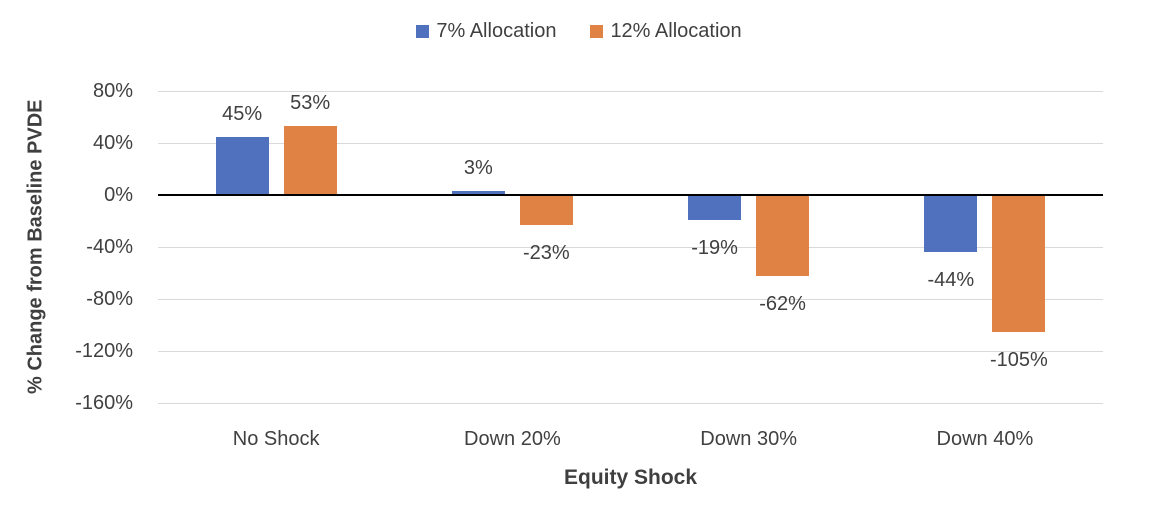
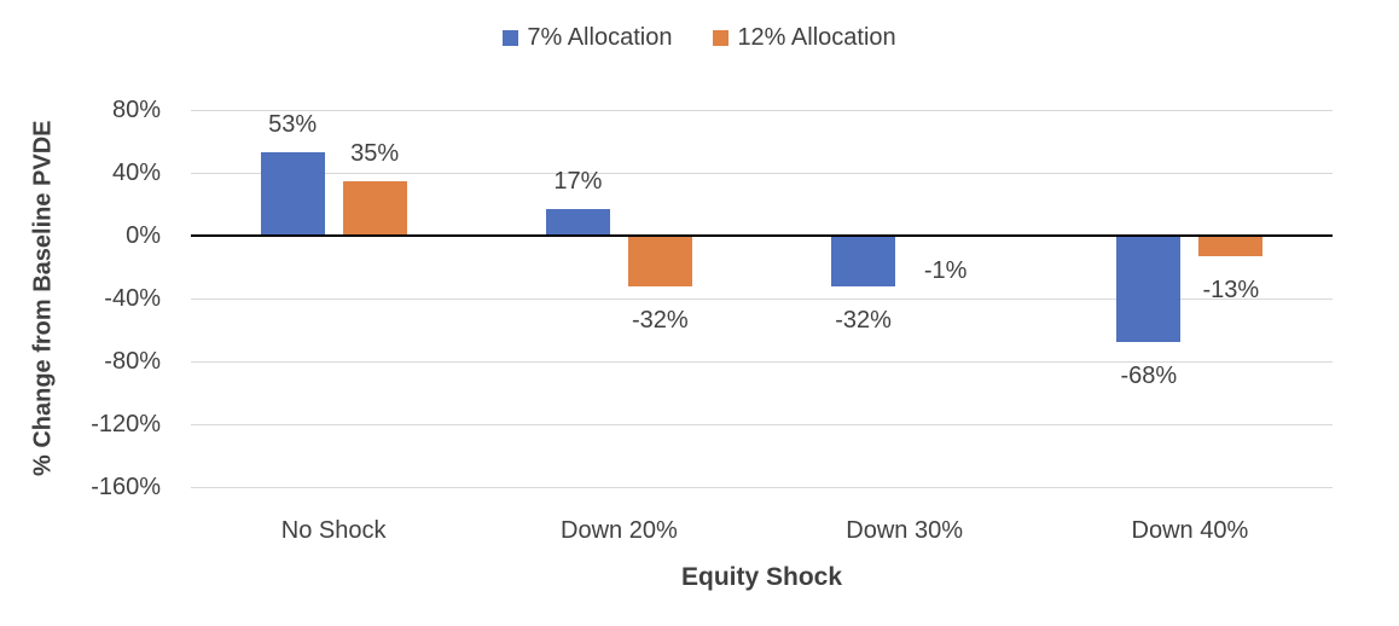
7% Allocation/No Shock: 45% -> 53%
12% Allocation/No Shock: 53% -> 35%
7% Allocation/Down 20%: 3% -> 17%
12% Allocation/Down 20%: -23% -> -32%
7% Allocation/Down 30%: -19% -> -32%
12% Allocation/Down 30%: -62% -> -1%
7% Allocation/Down 40%: -44% -> -68%
12% Allocation/Down 40%: -105% -> -13%
